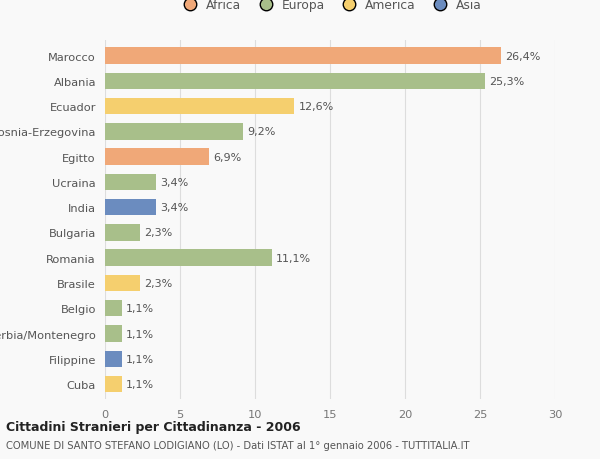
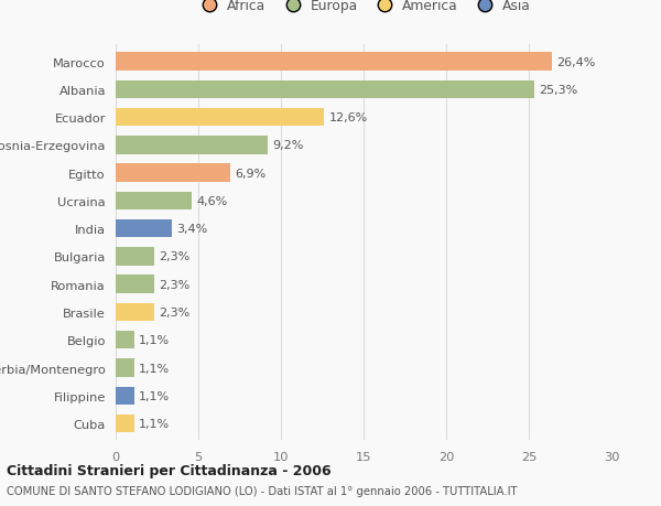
Ucraina: 3,4% -> 4,6%
Romania: 11,1% -> 2,3%
